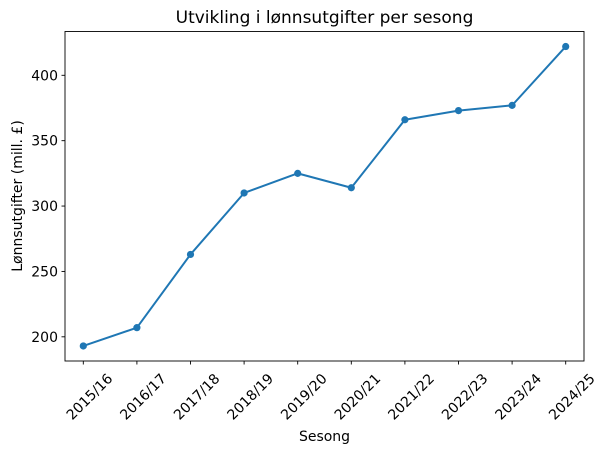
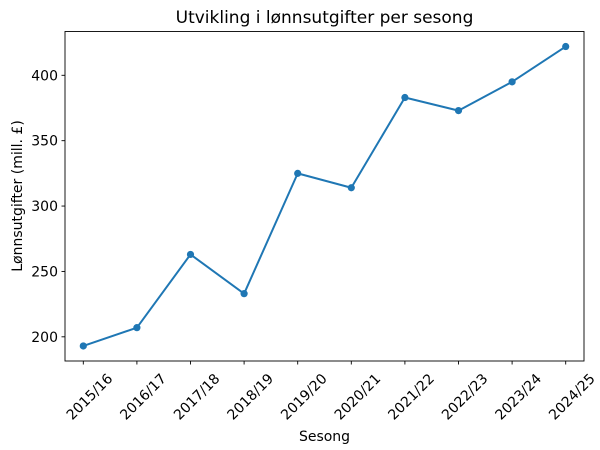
2018/19: 310 -> 233
2021/22: 366 -> 383
2023/24: 377 -> 395
